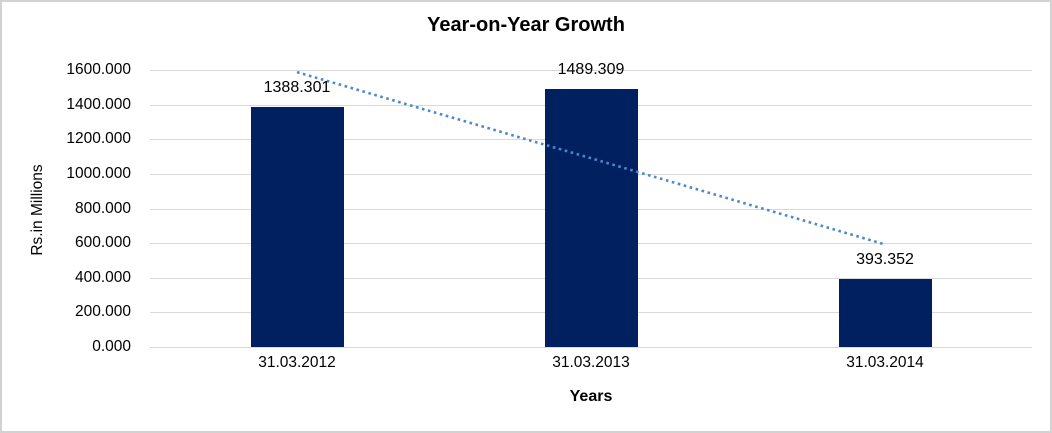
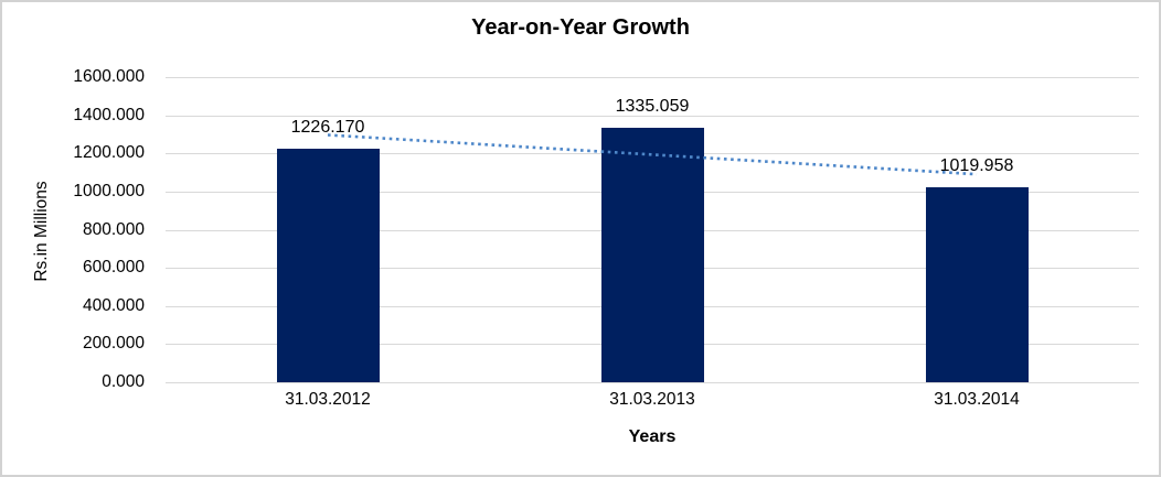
31.03.2012: 1388.301 -> 1226.170
31.03.2013: 1489.309 -> 1335.059
31.03.2014: 393.352 -> 1019.958
